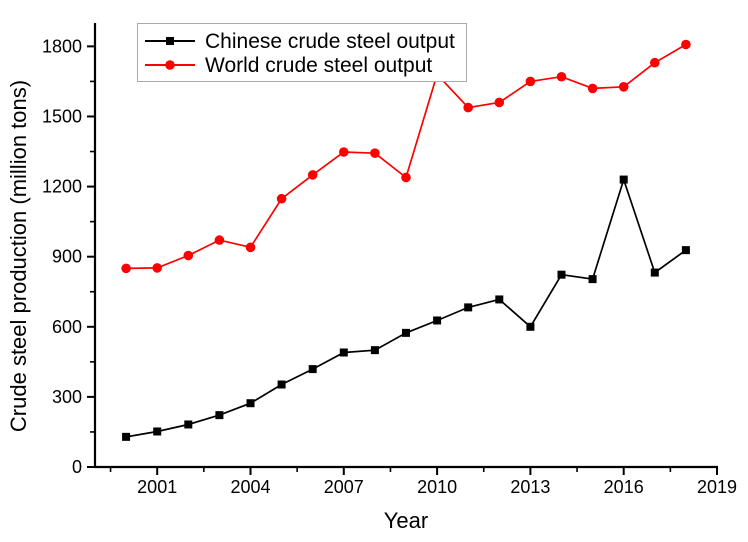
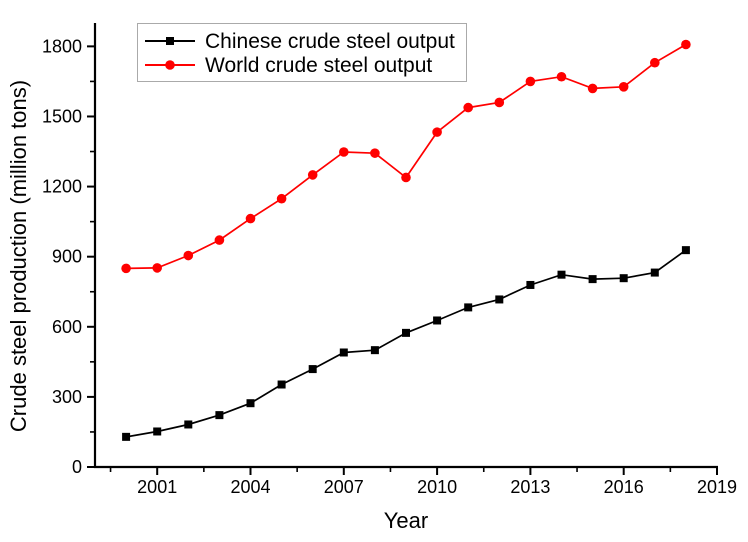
World crude steel output/2004: 940 -> 1060
World crude steel output/2010: 1680 -> 1430
Chinese crude steel output/2013: 600 -> 780
Chinese crude steel output/2016: 1230 -> 810
